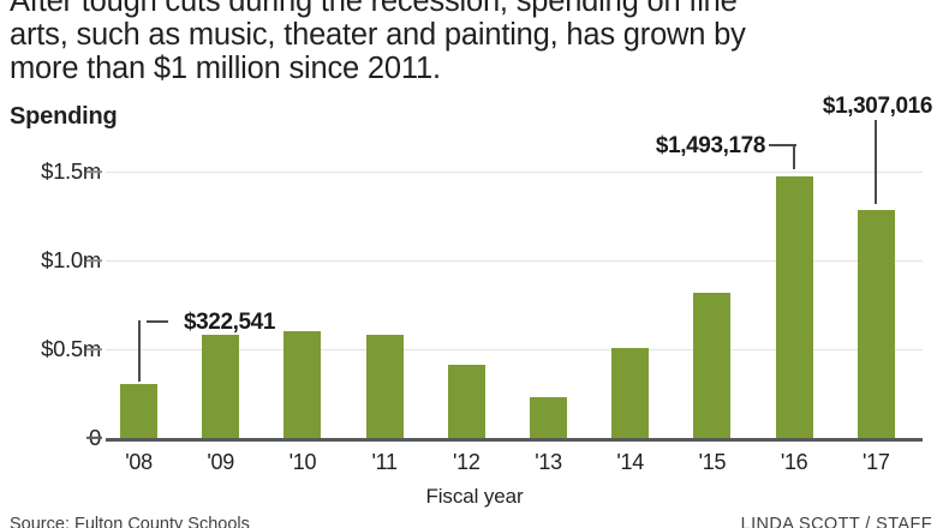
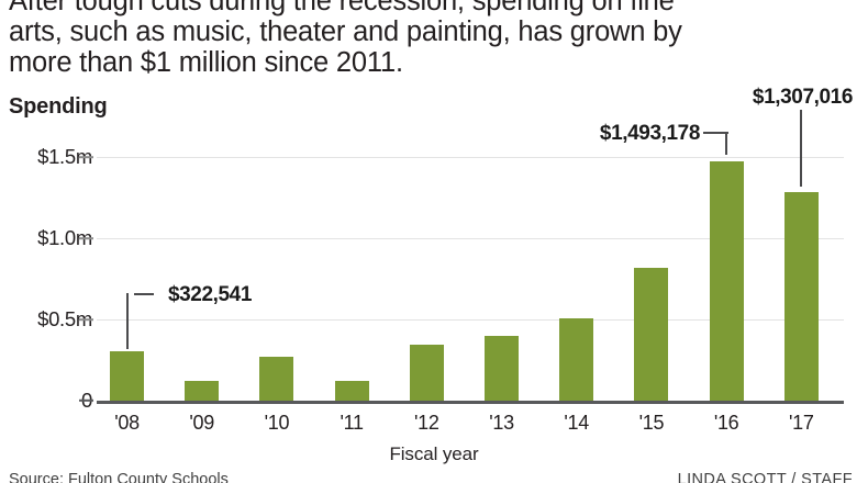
'09: $0.60m -> $0.14m
'10: $0.62m -> $0.29m
'11: $0.60m -> $0.14m
'12: $0.43m -> $0.36m
'13: $0.25m -> $0.42m
